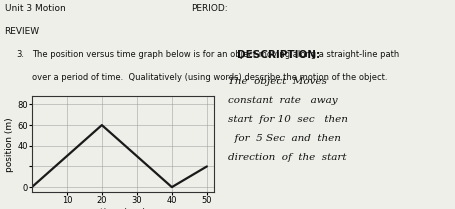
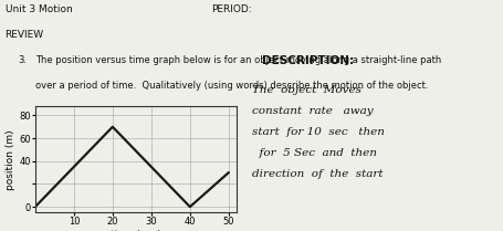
20: 60 -> 70
50: 20 -> 30
